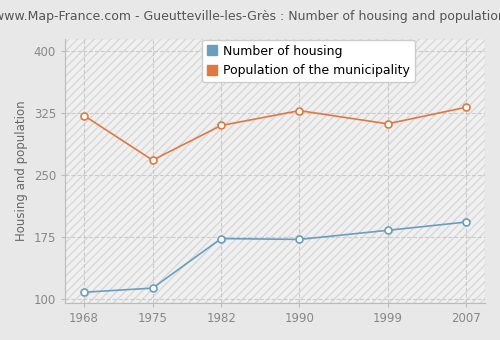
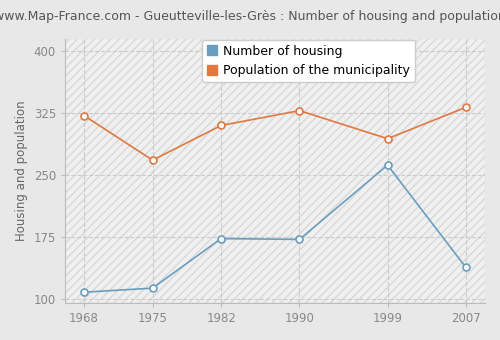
Number of housing/1999: 183 -> 262
Population of the municipality/1999: 312 -> 294
Number of housing/2007: 193 -> 138
